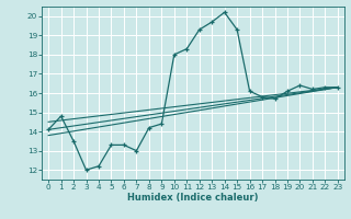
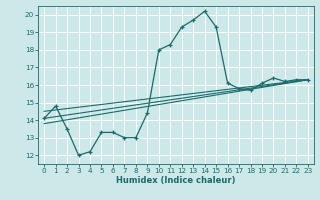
8: 14.2 -> 13.0
